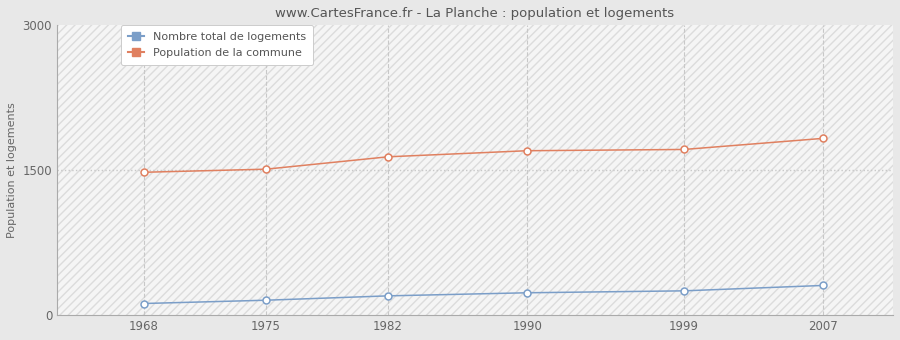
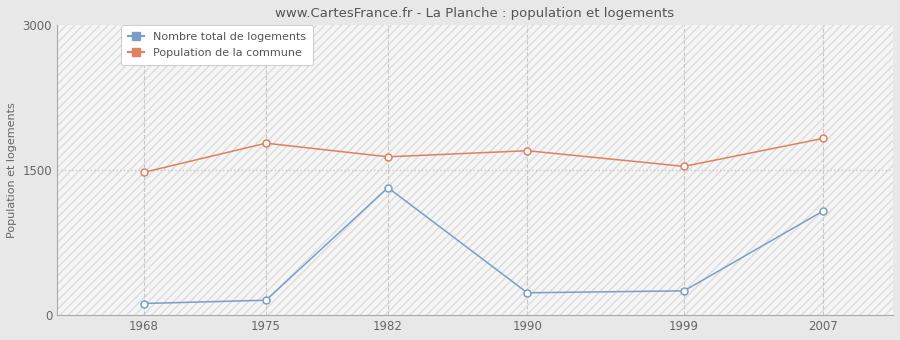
Population de la commune/1975: 1510 -> 1780
Nombre total de logements/1982: 200 -> 1320
Population de la commune/1999: 1720 -> 1540
Nombre total de logements/2007: 310 -> 1080
